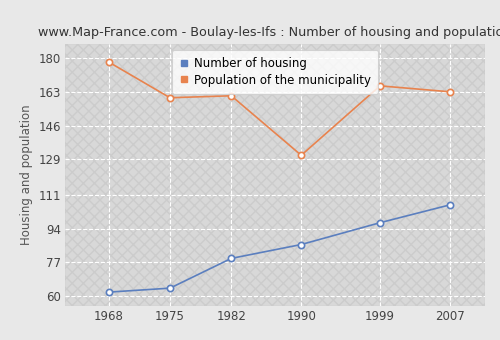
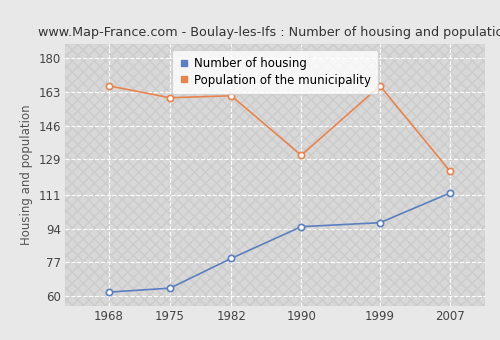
Population of the municipality/1968: 178 -> 166
Number of housing/1990: 86 -> 95
Number of housing/2007: 106 -> 112
Population of the municipality/2007: 163 -> 123
